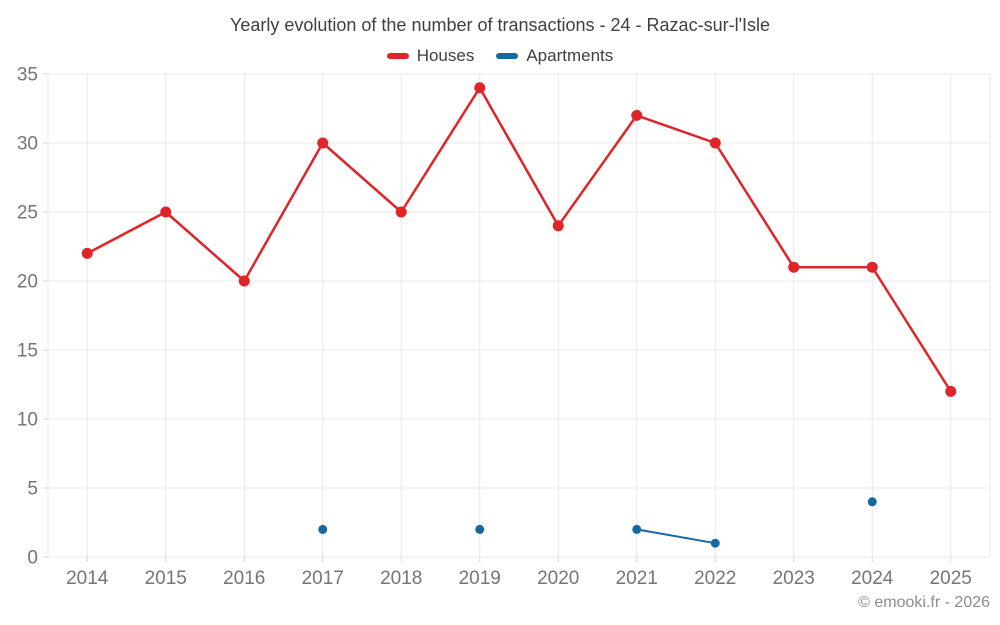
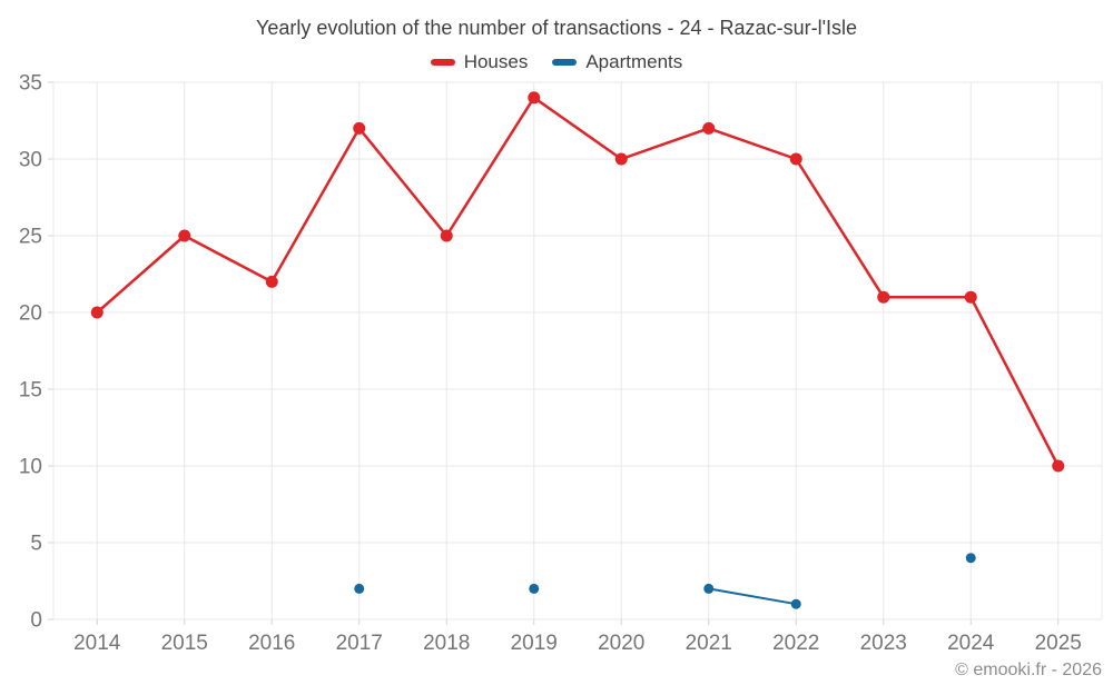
Houses/2014: 22 -> 20
Houses/2016: 20 -> 22
Houses/2017: 30 -> 32
Houses/2020: 24 -> 30
Houses/2025: 12 -> 10
